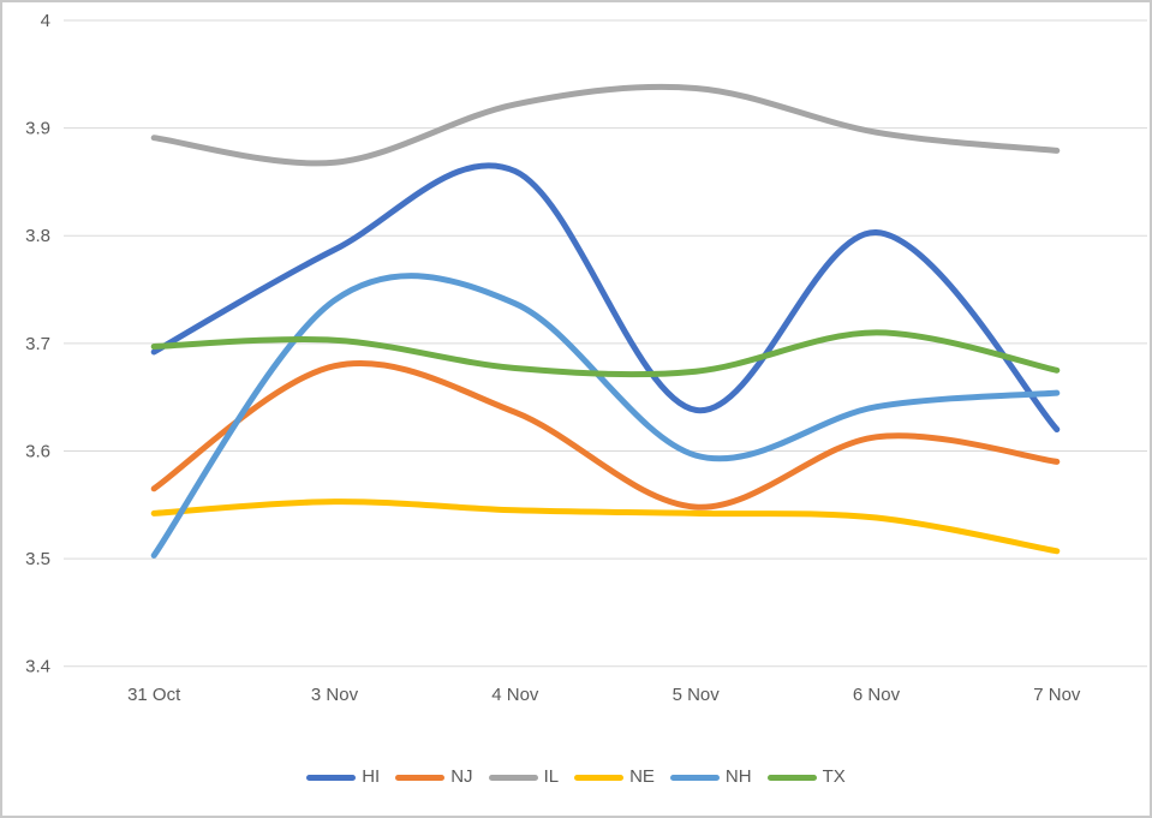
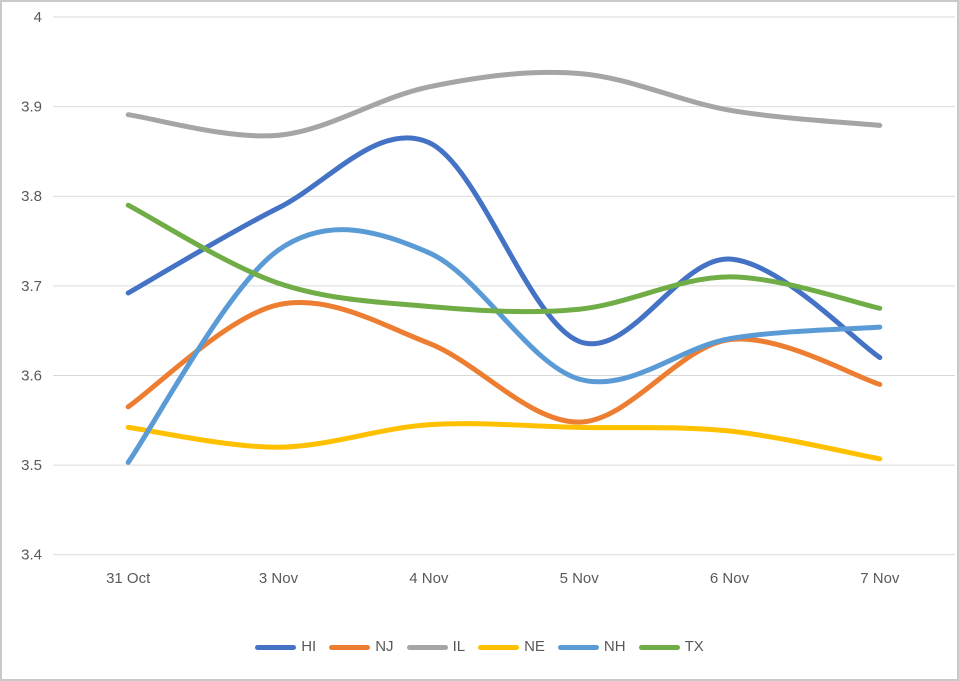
TX/31 Oct: 3.70 -> 3.79
NE/3 Nov: 3.55 -> 3.52
HI/6 Nov: 3.80 -> 3.73
NJ/6 Nov: 3.61 -> 3.64
